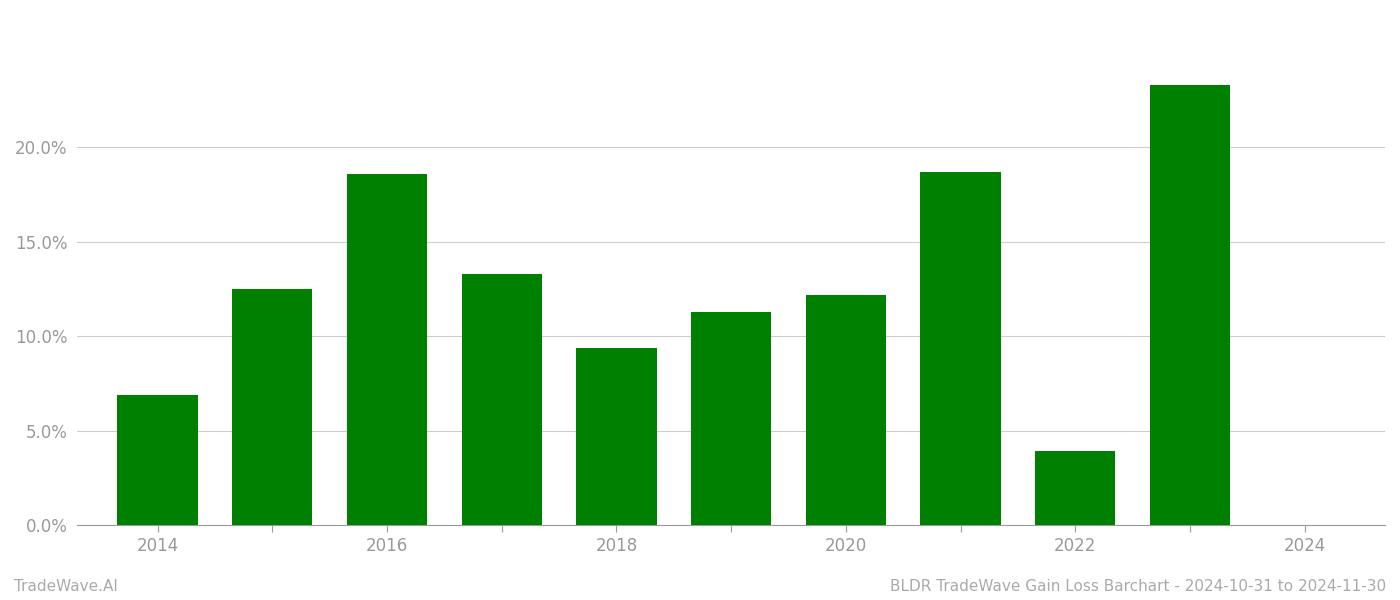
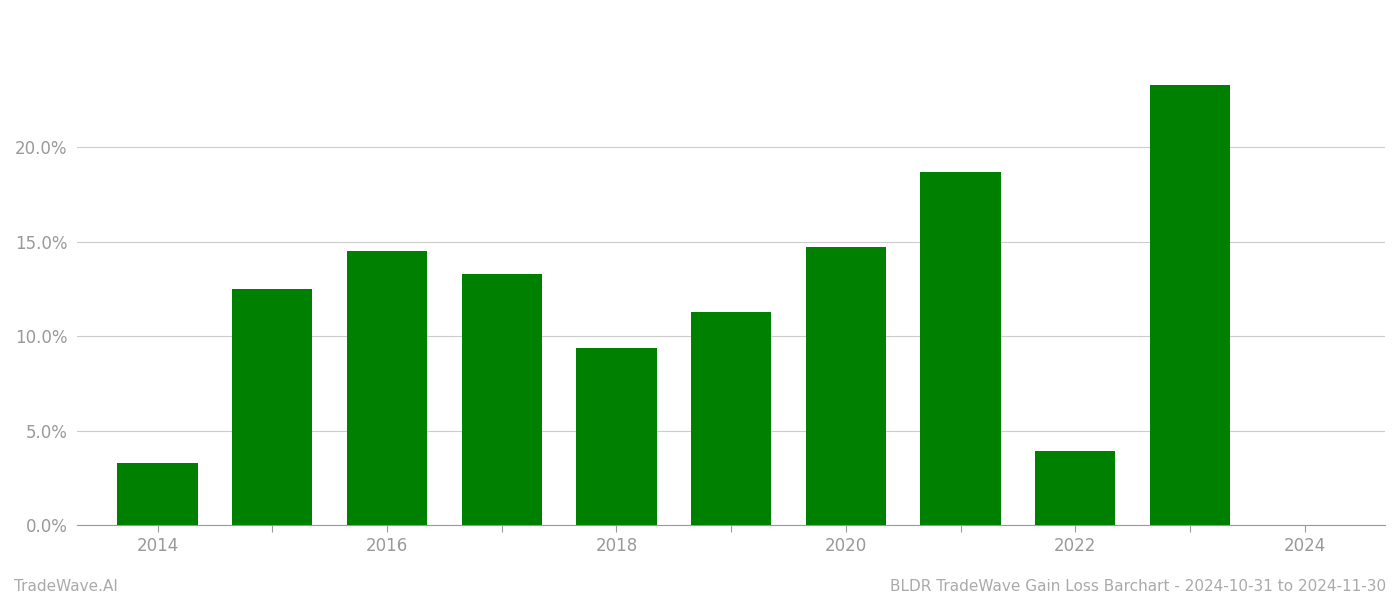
2014: 6.9% -> 3.3%
2016: 18.6% -> 14.5%
2020: 12.2% -> 14.7%
